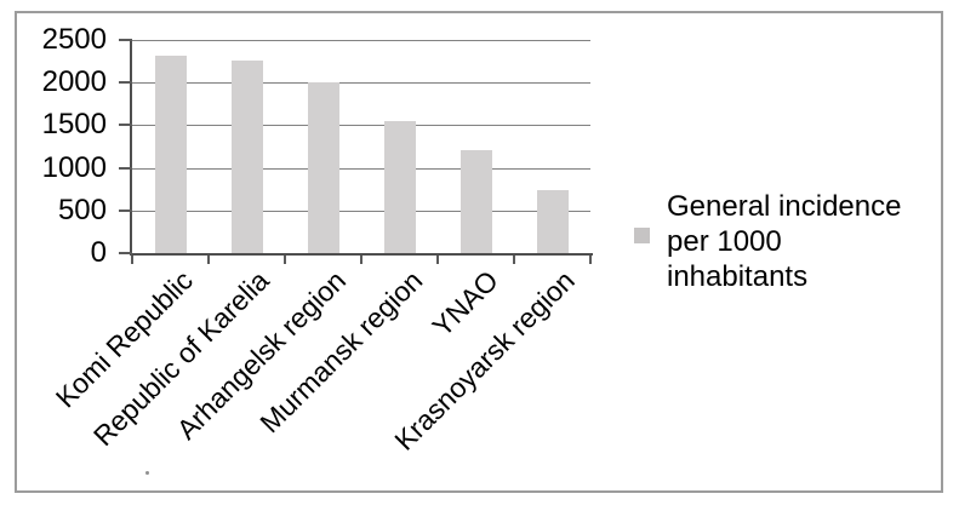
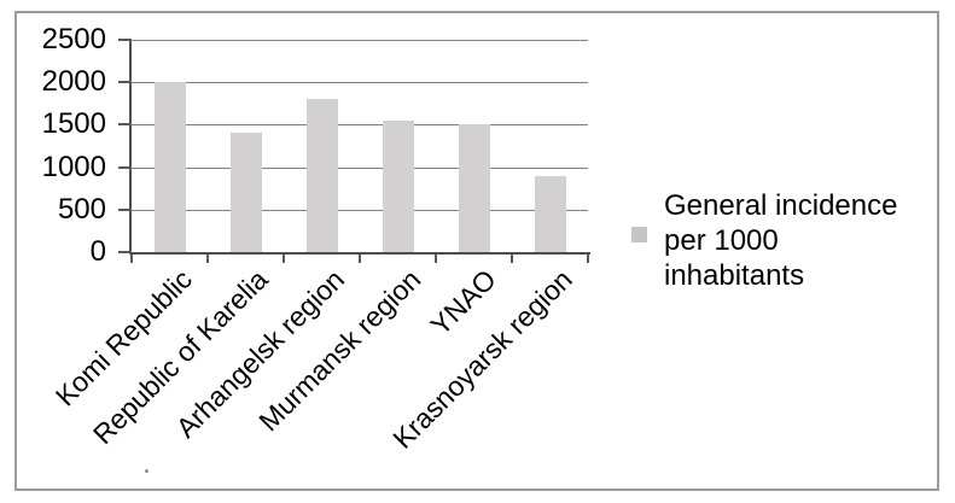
Komi Republic: 2300 -> 2000
Republic of Karelia: 2300 -> 1400
Arhangelsk region: 2000 -> 1800
YNAO: 1200 -> 1500
Krasnoyarsk region: 700 -> 900
